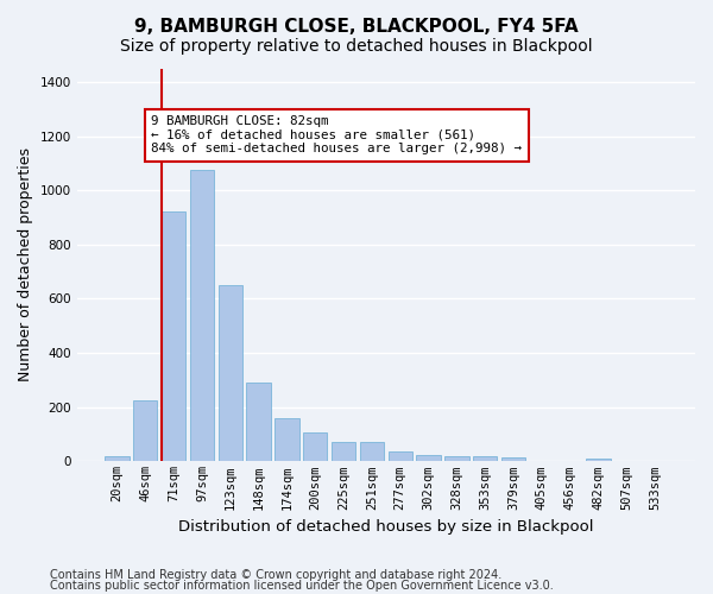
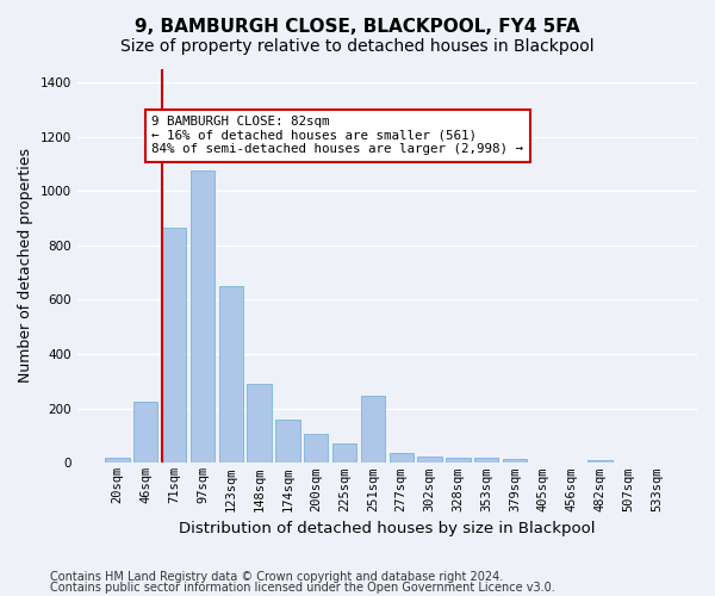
71sqm: 920 -> 865
251sqm: 70 -> 245
